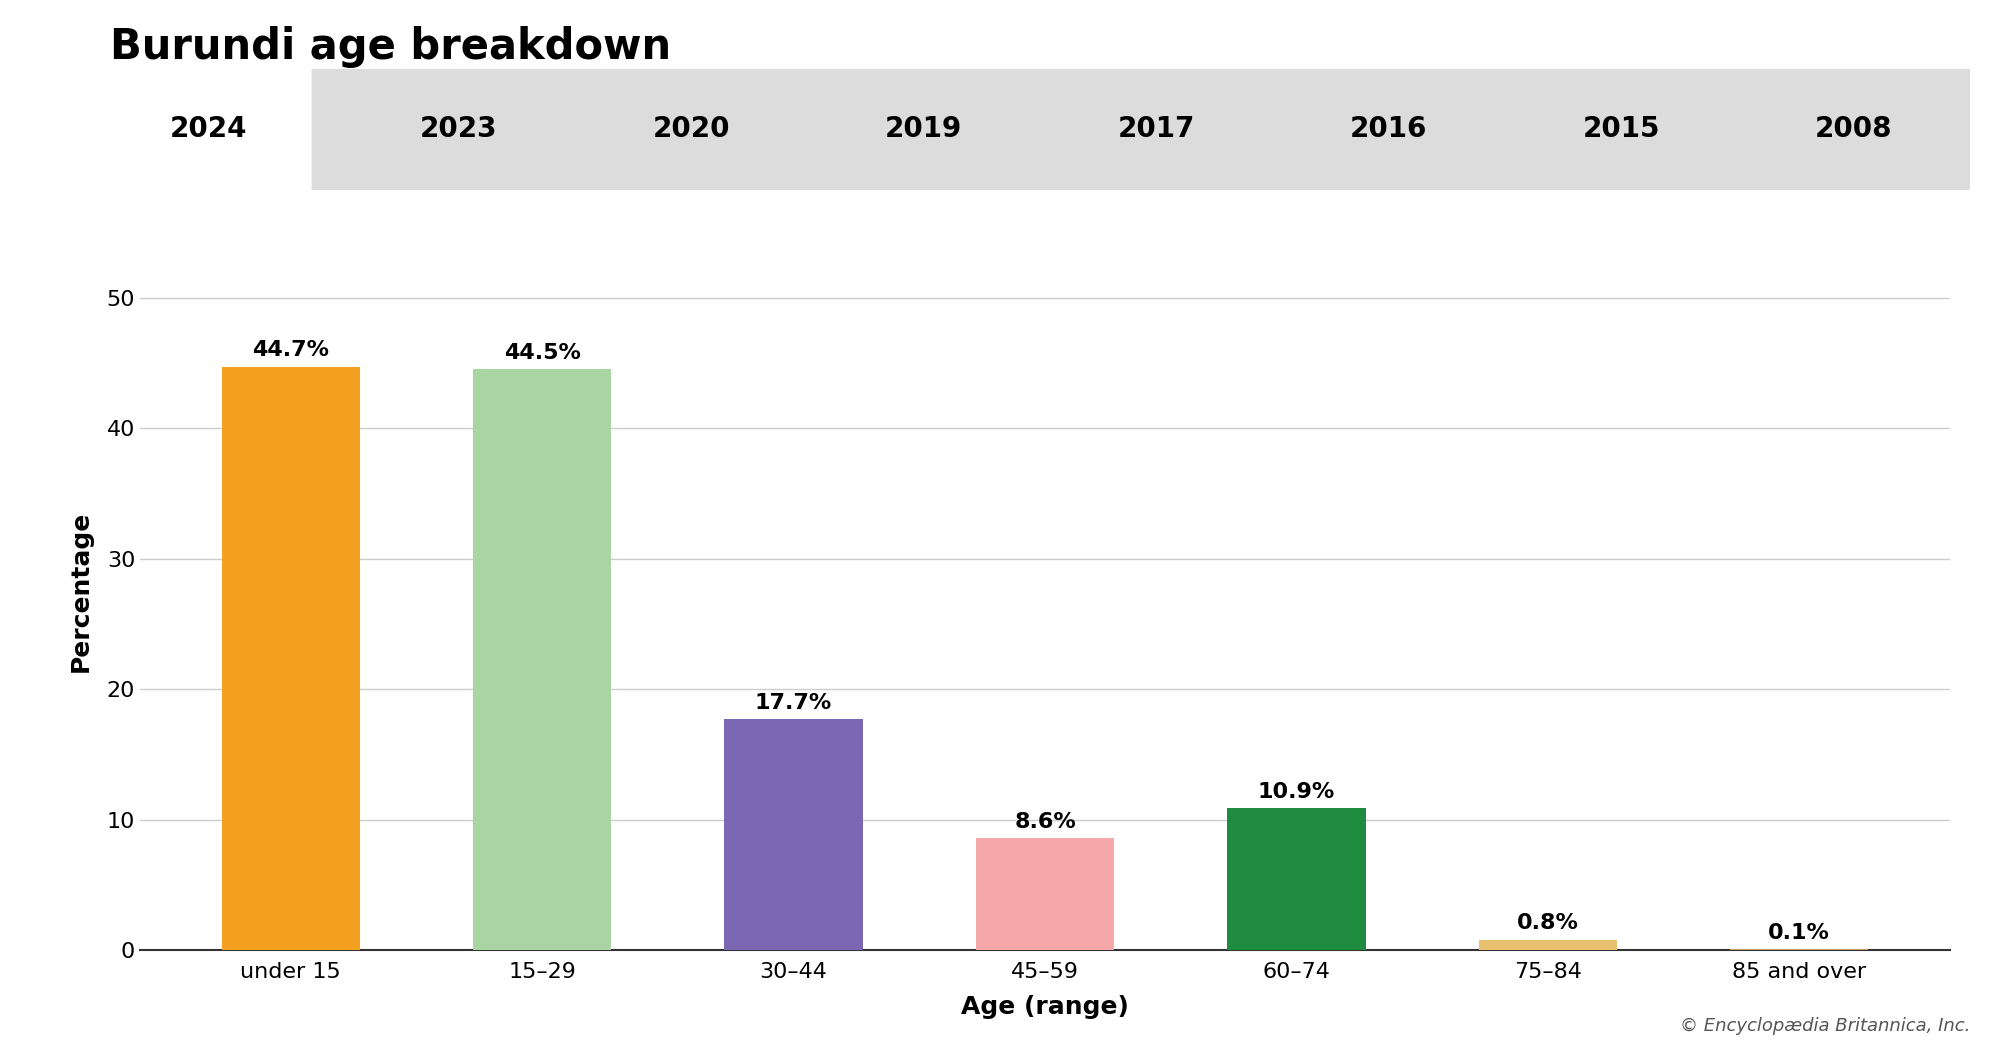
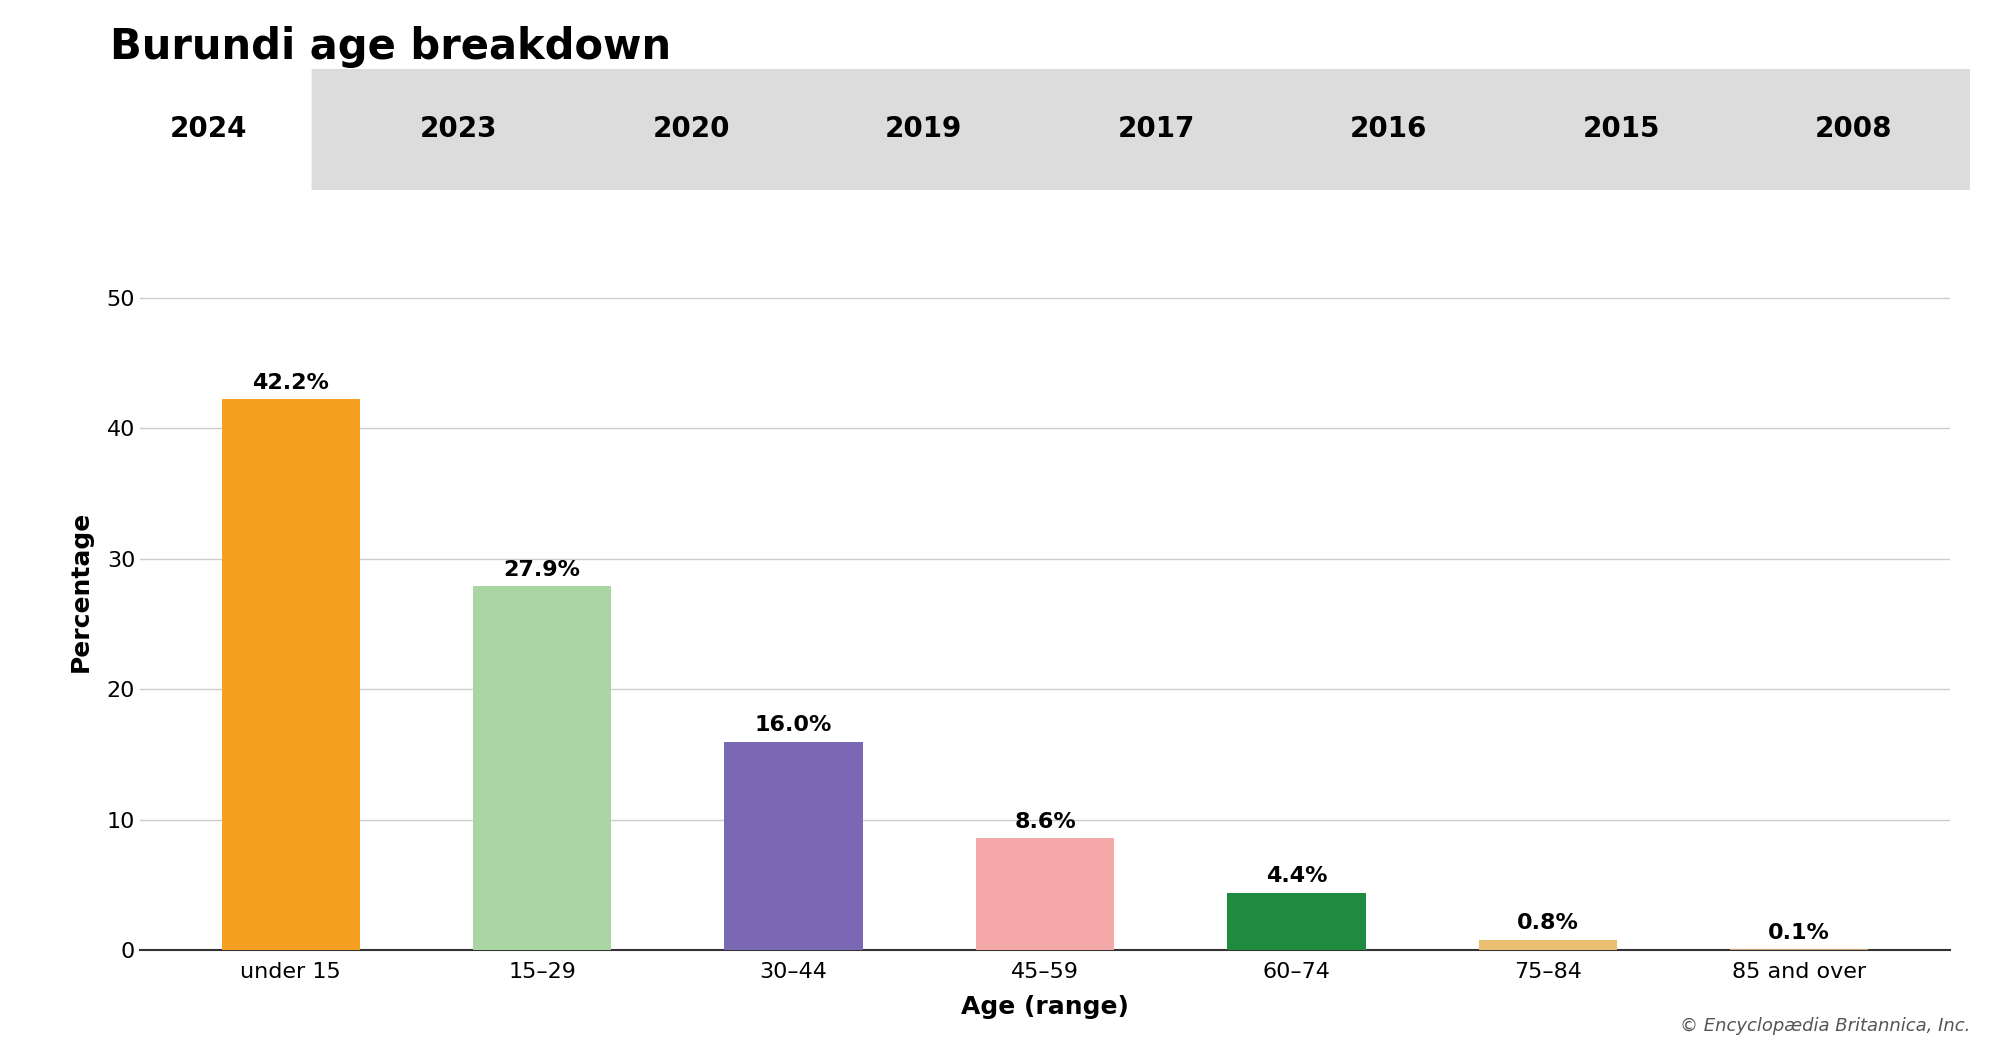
under 15: 44.7% -> 42.2%
15–29: 44.5% -> 27.9%
30–44: 17.7% -> 16.0%
60–74: 10.9% -> 4.4%
